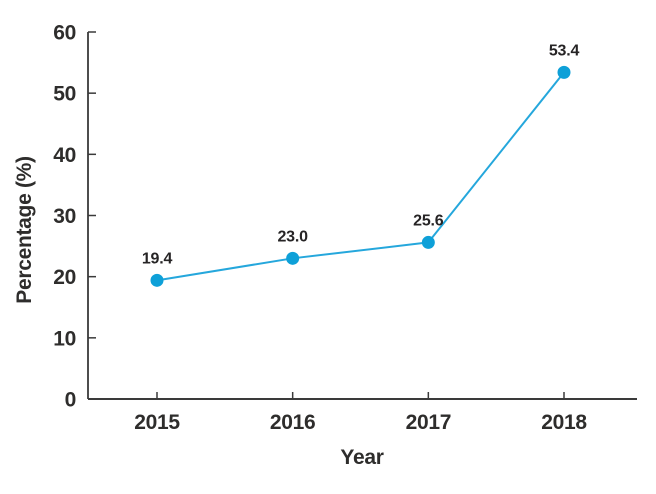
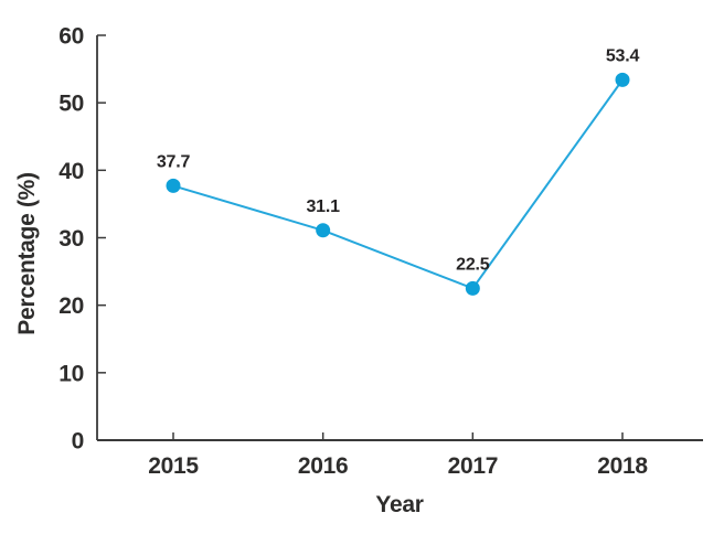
2015: 19.4 -> 37.7
2016: 23.0 -> 31.1
2017: 25.6 -> 22.5
